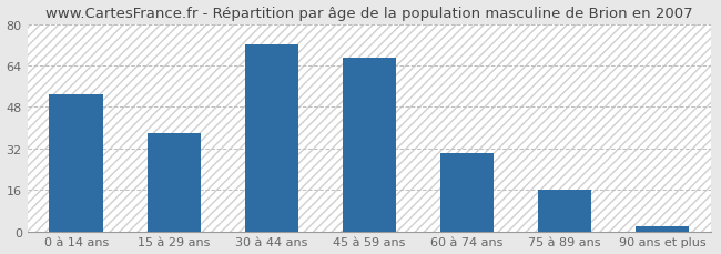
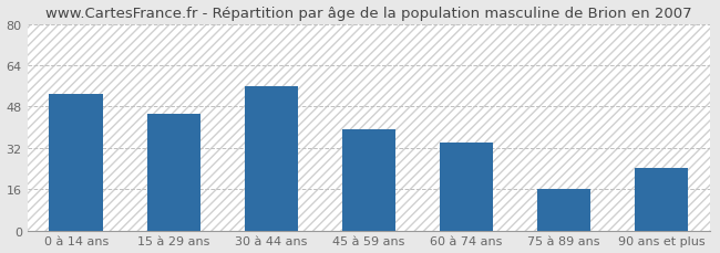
15 à 29 ans: 38 -> 45
30 à 44 ans: 72 -> 56
45 à 59 ans: 67 -> 39
60 à 74 ans: 30 -> 34
90 ans et plus: 2 -> 24
